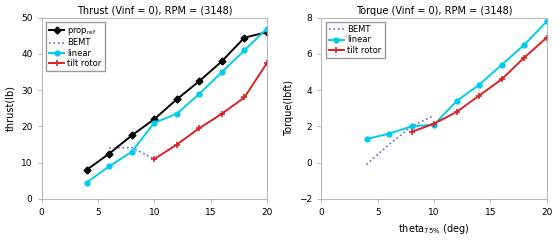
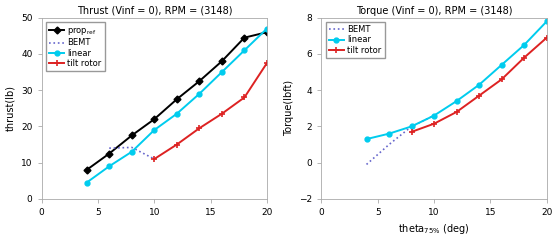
Thrust (Vinf = 0), RPM = (3148)/linear/10: 21.0 -> 19.0
Torque (Vinf = 0), RPM = (3148)/linear/10: 2.1 -> 2.6
